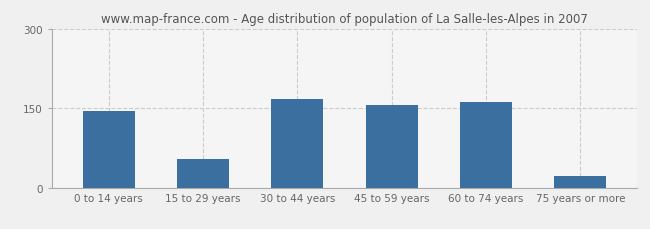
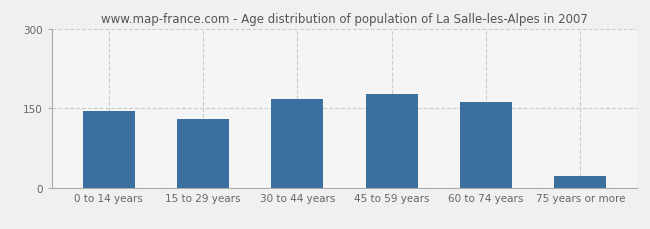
15 to 29 years: 54 -> 130
45 to 59 years: 156 -> 176
